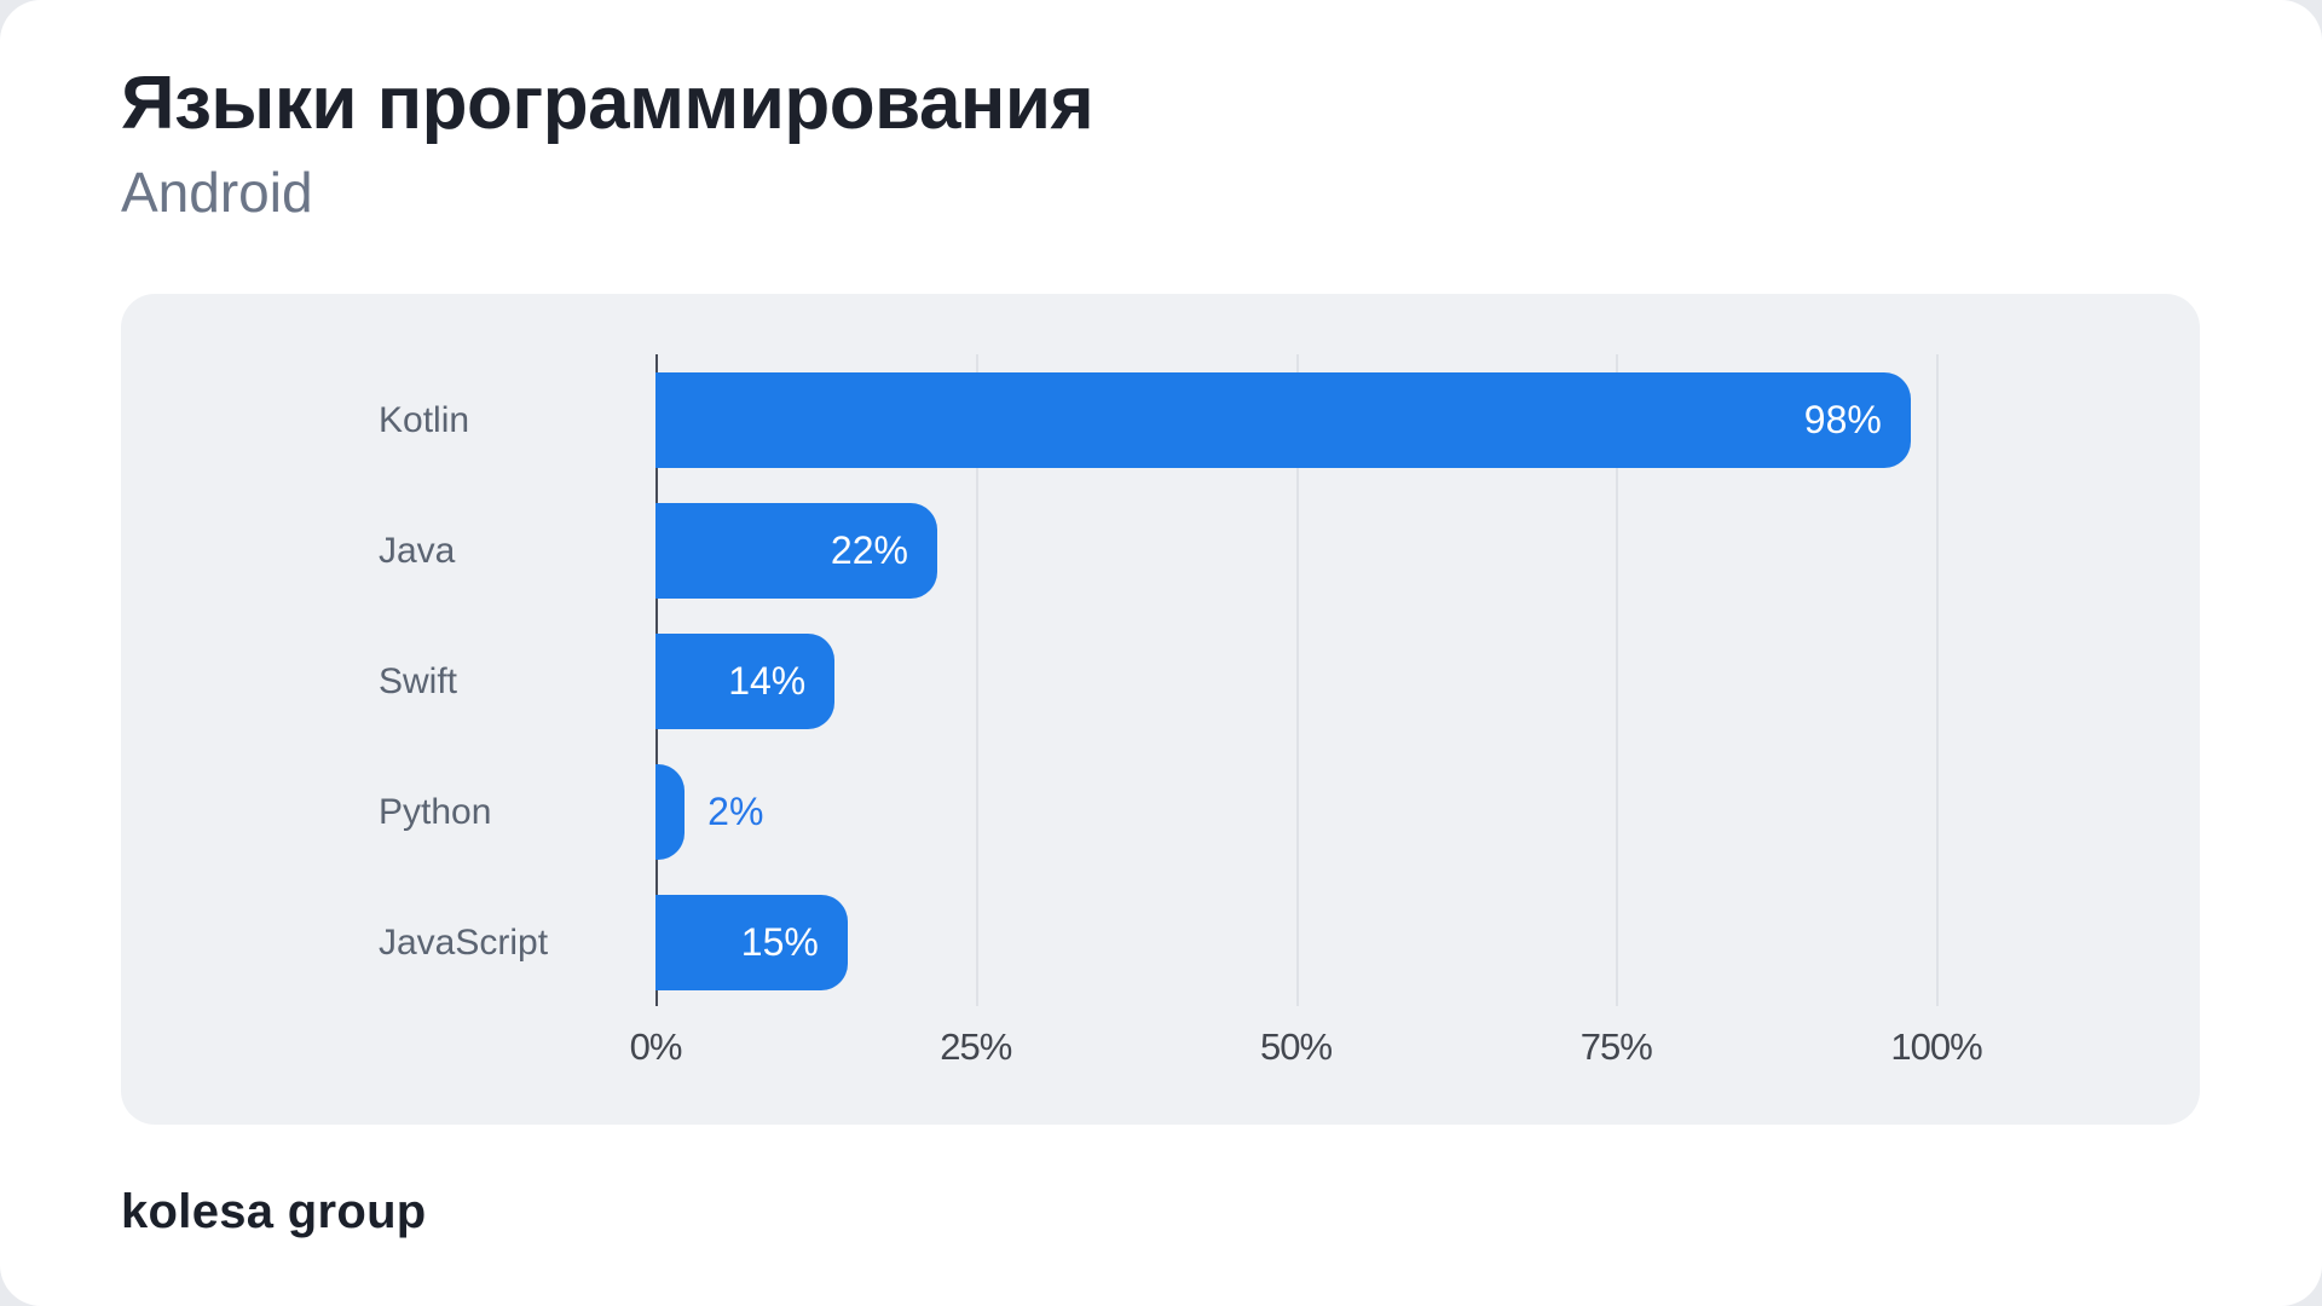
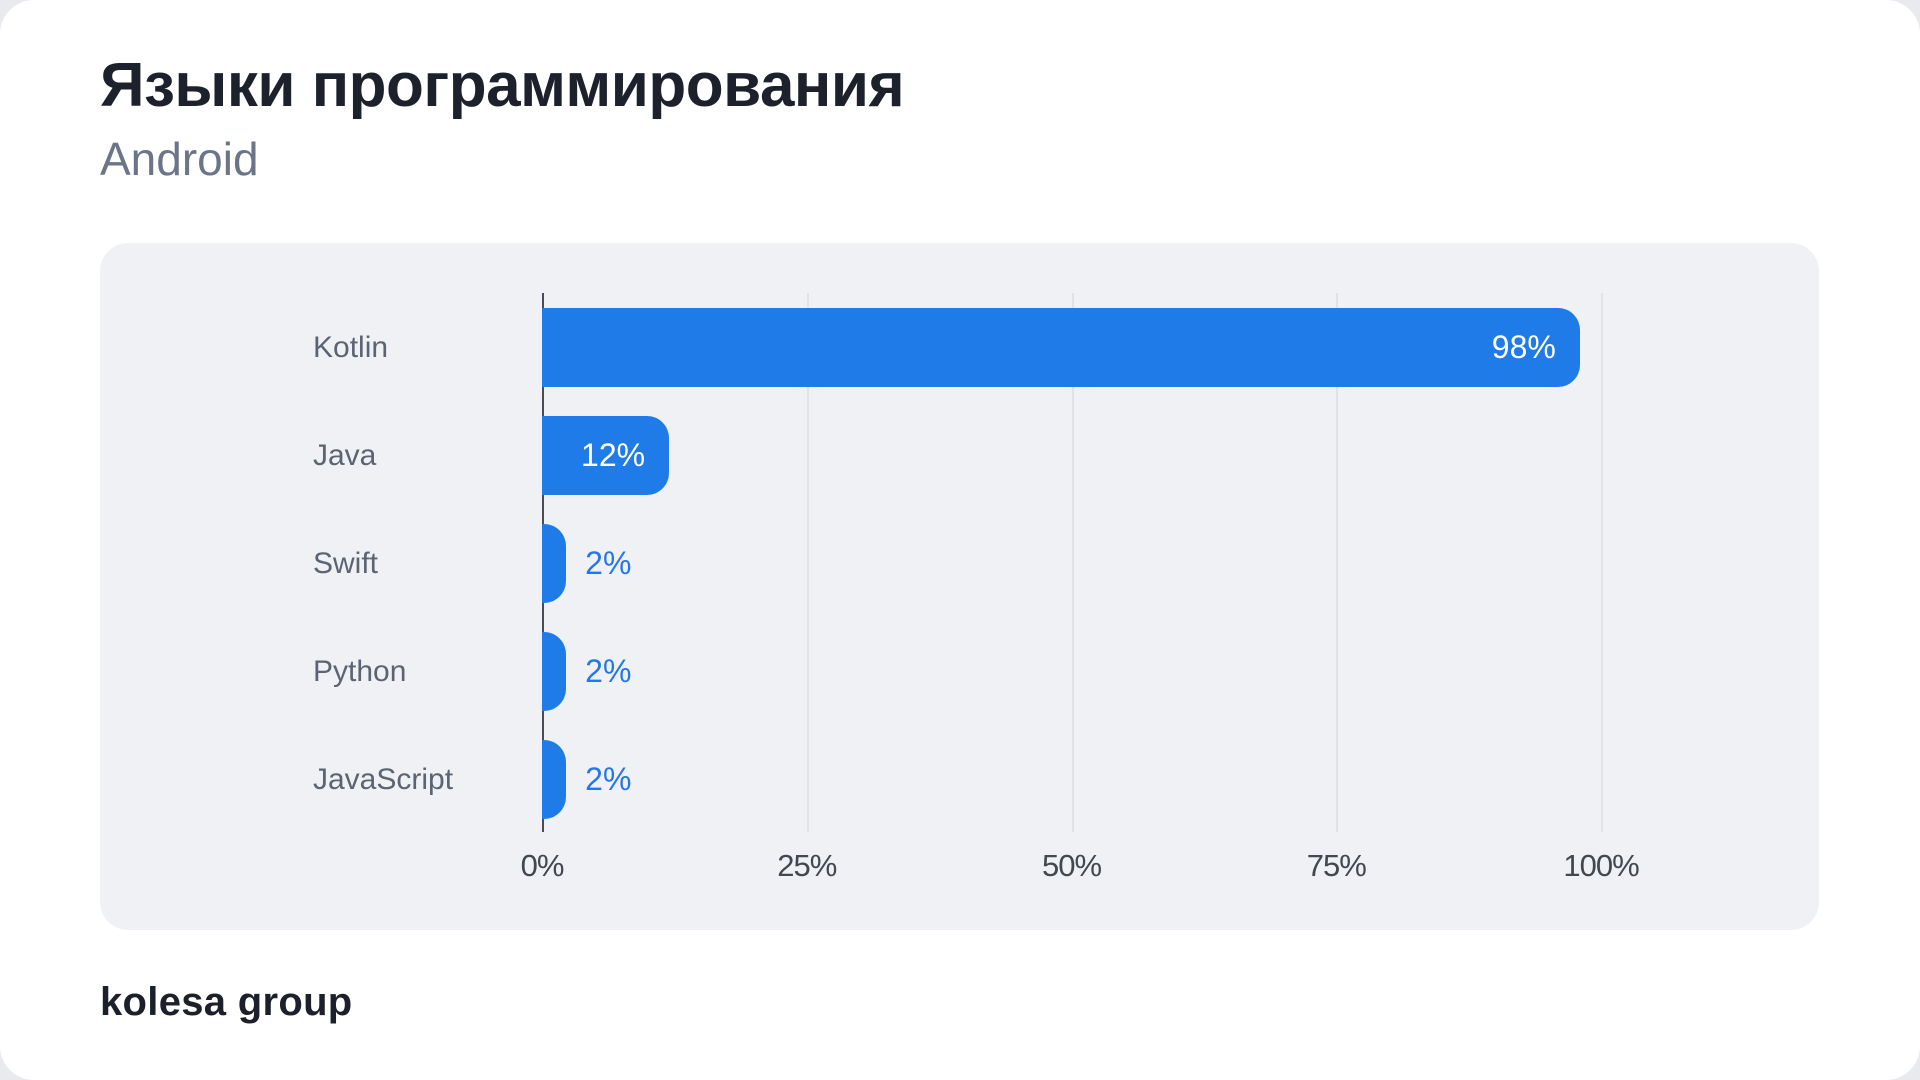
Java: 22% -> 12%
Swift: 14% -> 2%
JavaScript: 15% -> 2%
